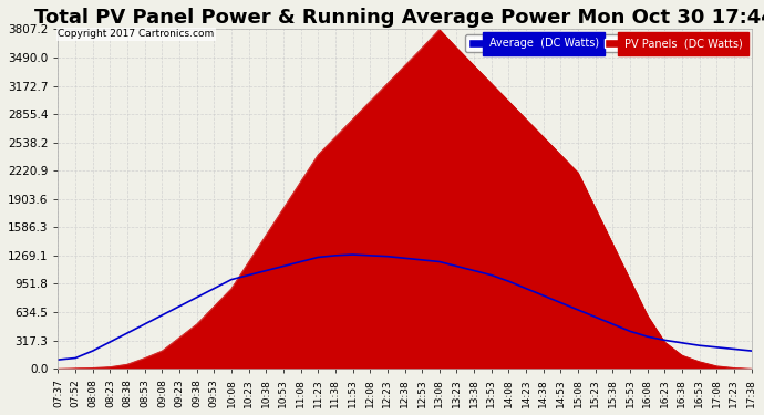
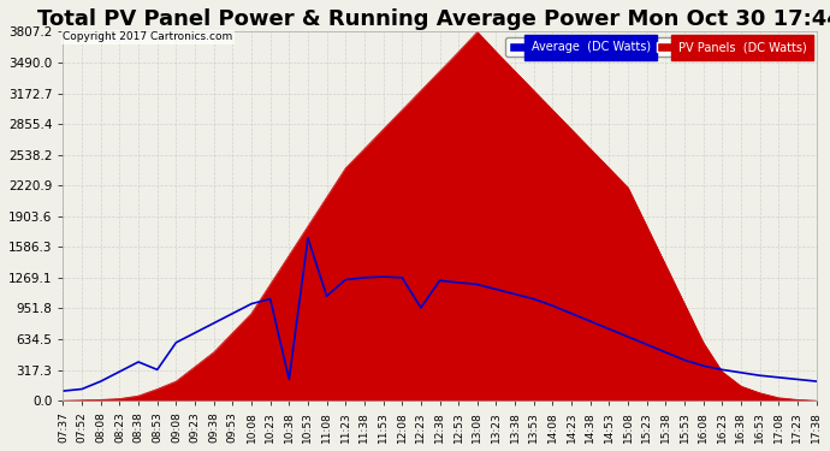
Average (DC Watts)/08:53: 500 -> 320
Average (DC Watts)/10:38: 1100 -> 220
Average (DC Watts)/10:53: 1150 -> 1680
Average (DC Watts)/11:08: 1200 -> 1080
Average (DC Watts)/12:23: 1260 -> 960
